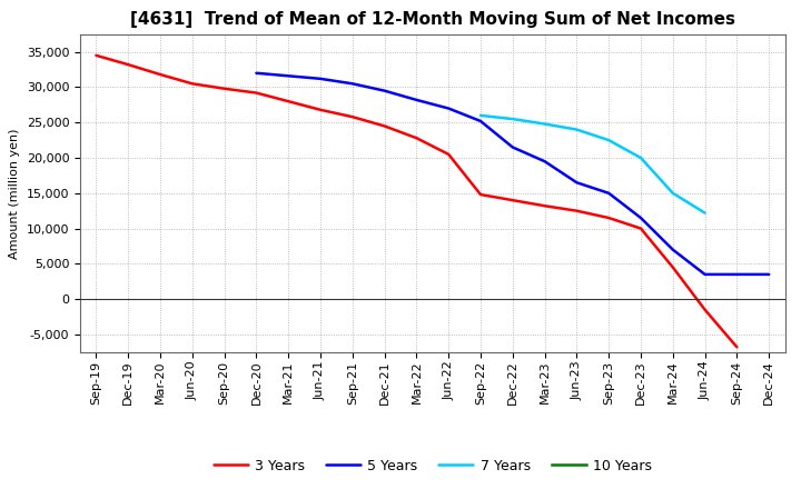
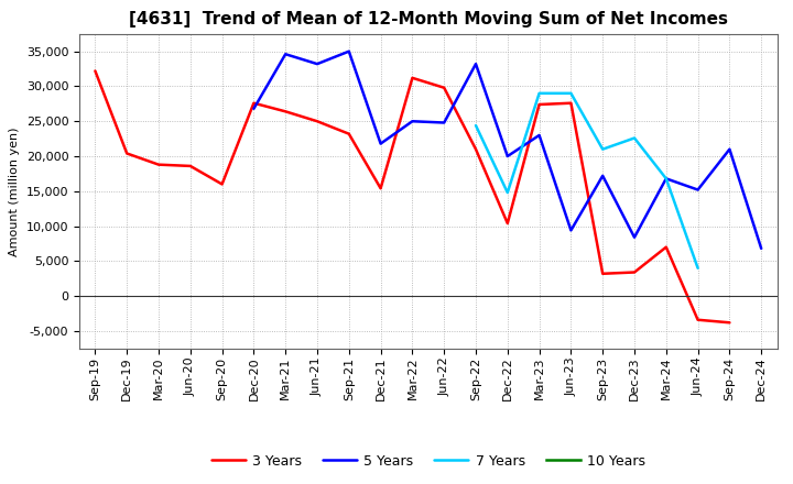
3 Years/Sep-19: 34,500 -> 32,200
3 Years/Dec-19: 33,200 -> 20,400
3 Years/Mar-20: 31,800 -> 18,800
3 Years/Jun-20: 30,500 -> 18,600
3 Years/Sep-20: 29,800 -> 16,000
3 Years/Dec-20: 29,200 -> 27,600
5 Years/Dec-20: 32,000 -> 26,800
3 Years/Mar-21: 28,000 -> 26,400
5 Years/Mar-21: 31,600 -> 34,600
3 Years/Jun-21: 26,800 -> 25,000
5 Years/Jun-21: 31,200 -> 33,200
3 Years/Sep-21: 25,800 -> 23,200
5 Years/Sep-21: 30,500 -> 35,000
3 Years/Dec-21: 24,500 -> 15,400
5 Years/Dec-21: 29,500 -> 21,800
3 Years/Mar-22: 22,800 -> 31,200
5 Years/Mar-22: 28,200 -> 25,000
3 Years/Jun-22: 20,500 -> 29,800
5 Years/Jun-22: 27,000 -> 24,800
3 Years/Sep-22: 14,800 -> 21,000
5 Years/Sep-22: 25,200 -> 33,200
7 Years/Sep-22: 26,000 -> 24,400
3 Years/Dec-22: 14,000 -> 10,400
5 Years/Dec-22: 21,500 -> 20,000
7 Years/Dec-22: 25,500 -> 14,800
3 Years/Mar-23: 13,200 -> 27,400
5 Years/Mar-23: 19,500 -> 23,000
7 Years/Mar-23: 24,800 -> 29,000
3 Years/Jun-23: 12,500 -> 27,600
5 Years/Jun-23: 16,500 -> 9,400
7 Years/Jun-23: 24,000 -> 29,000
3 Years/Sep-23: 11,500 -> 3,200
5 Years/Sep-23: 15,000 -> 17,200
7 Years/Sep-23: 22,500 -> 21,000
3 Years/Dec-23: 10,000 -> 3,400
5 Years/Dec-23: 11,500 -> 8,400
7 Years/Dec-23: 20,000 -> 22,600
3 Years/Mar-24: 4,500 -> 7,000
5 Years/Mar-24: 7,000 -> 16,800
7 Years/Mar-24: 15,000 -> 16,800
3 Years/Jun-24: -1,500 -> -3,400
5 Years/Jun-24: 3,500 -> 15,200
7 Years/Jun-24: 12,200 -> 4,000
3 Years/Sep-24: -6,800 -> -3,800
5 Years/Sep-24: 3,500 -> 21,000
5 Years/Dec-24: 3,500 -> 6,800
